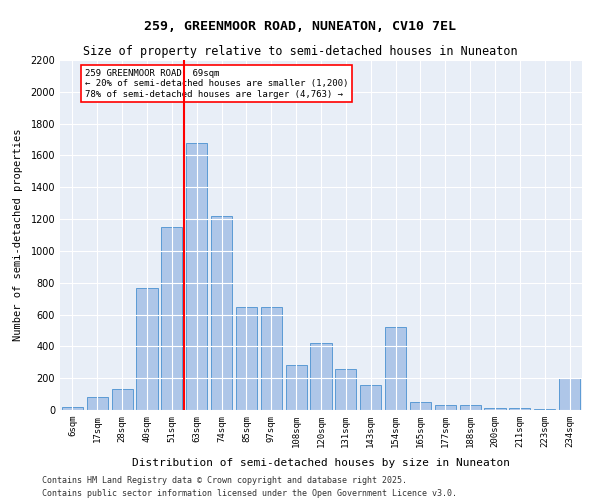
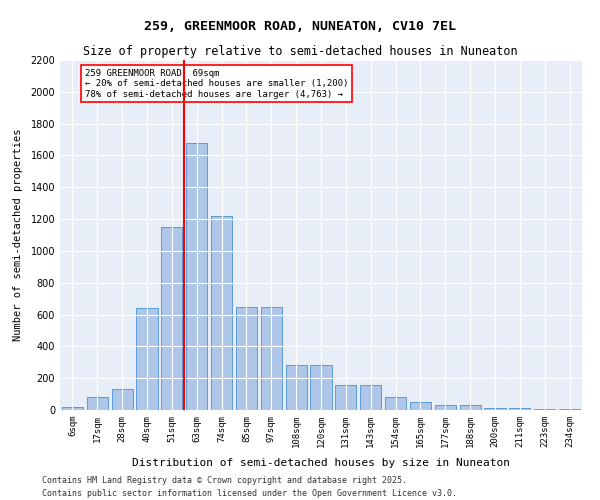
40sqm: 770 -> 640
120sqm: 420 -> 280
131sqm: 260 -> 160
154sqm: 520 -> 80
234sqm: 200 -> 0
